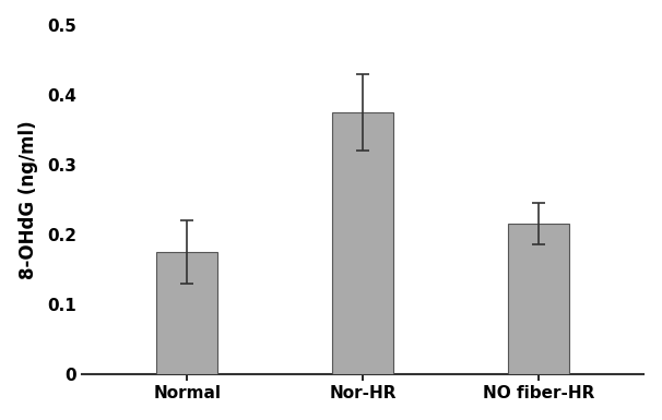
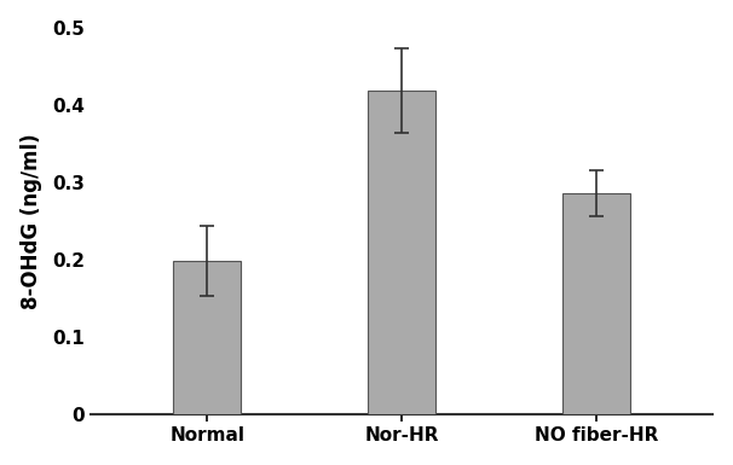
Normal: 0.175 -> 0.198
Nor-HR: 0.375 -> 0.418
NO fiber-HR: 0.215 -> 0.286
